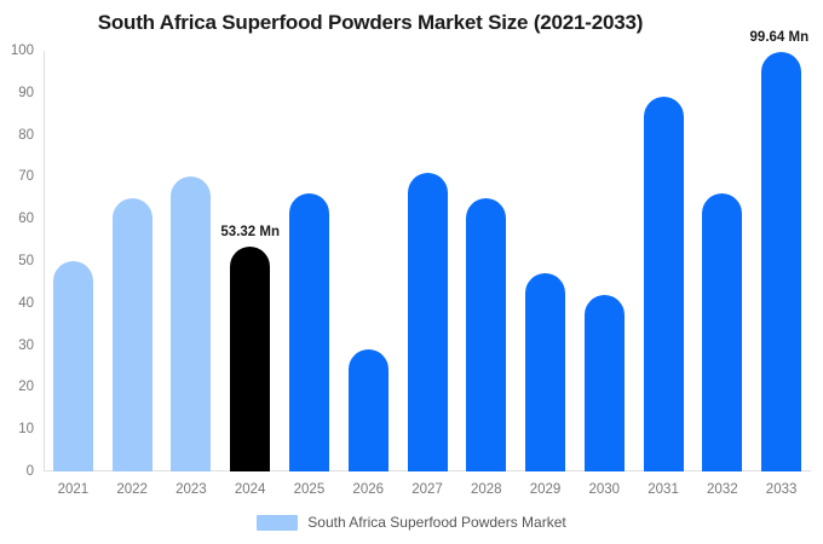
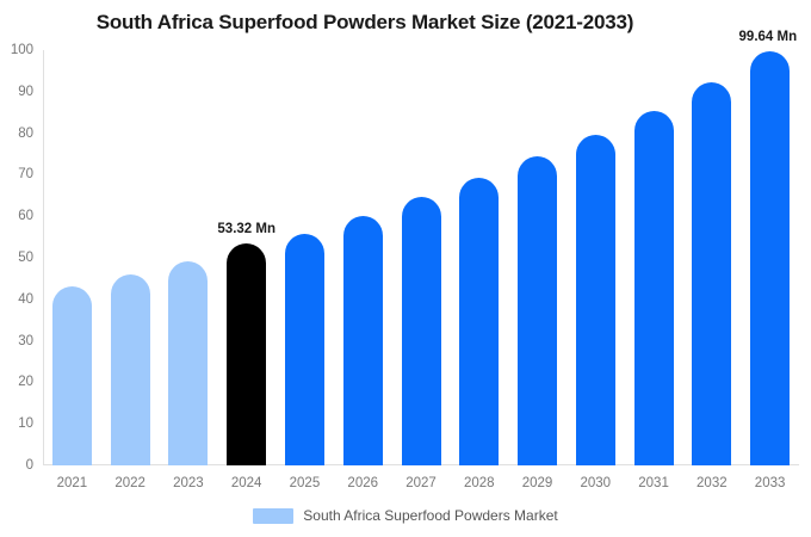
2021: 50 -> 43
2022: 65 -> 46
2023: 70 -> 49
2025: 66 -> 56
2026: 29 -> 60
2027: 71 -> 65
2028: 65 -> 69
2029: 47 -> 74
2030: 42 -> 80
2031: 89 -> 85
2032: 66 -> 92
